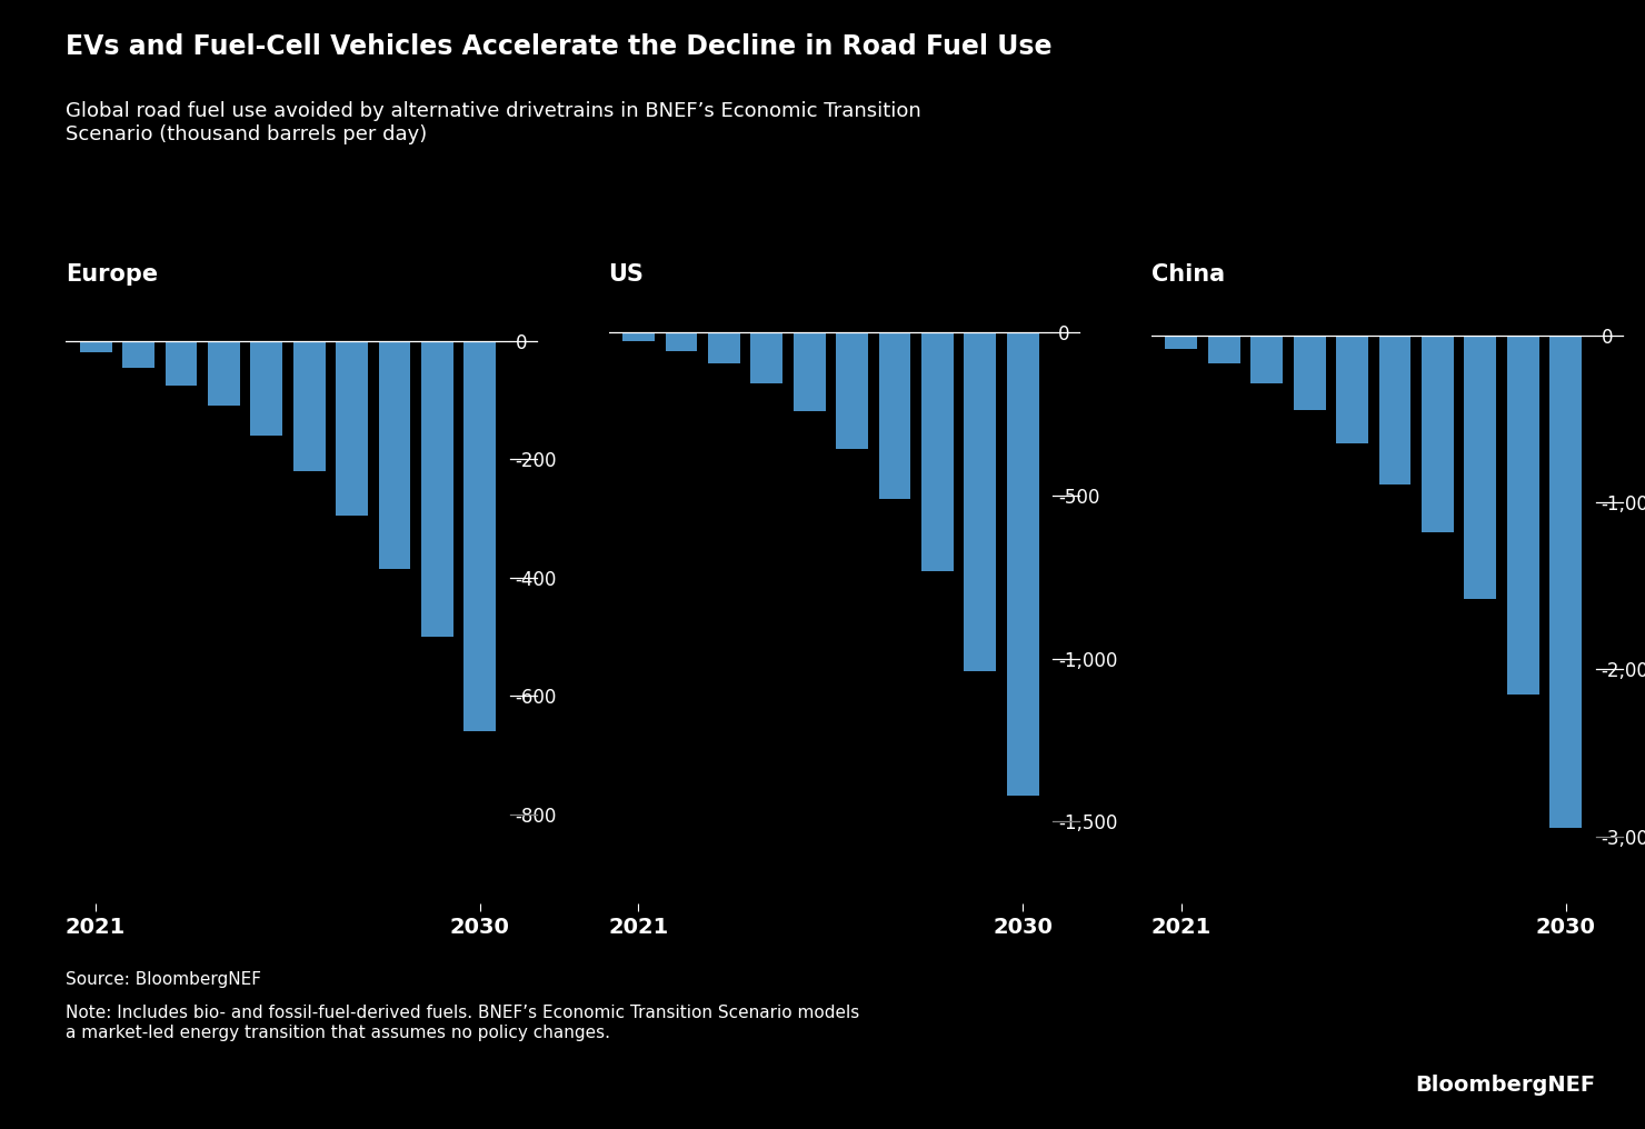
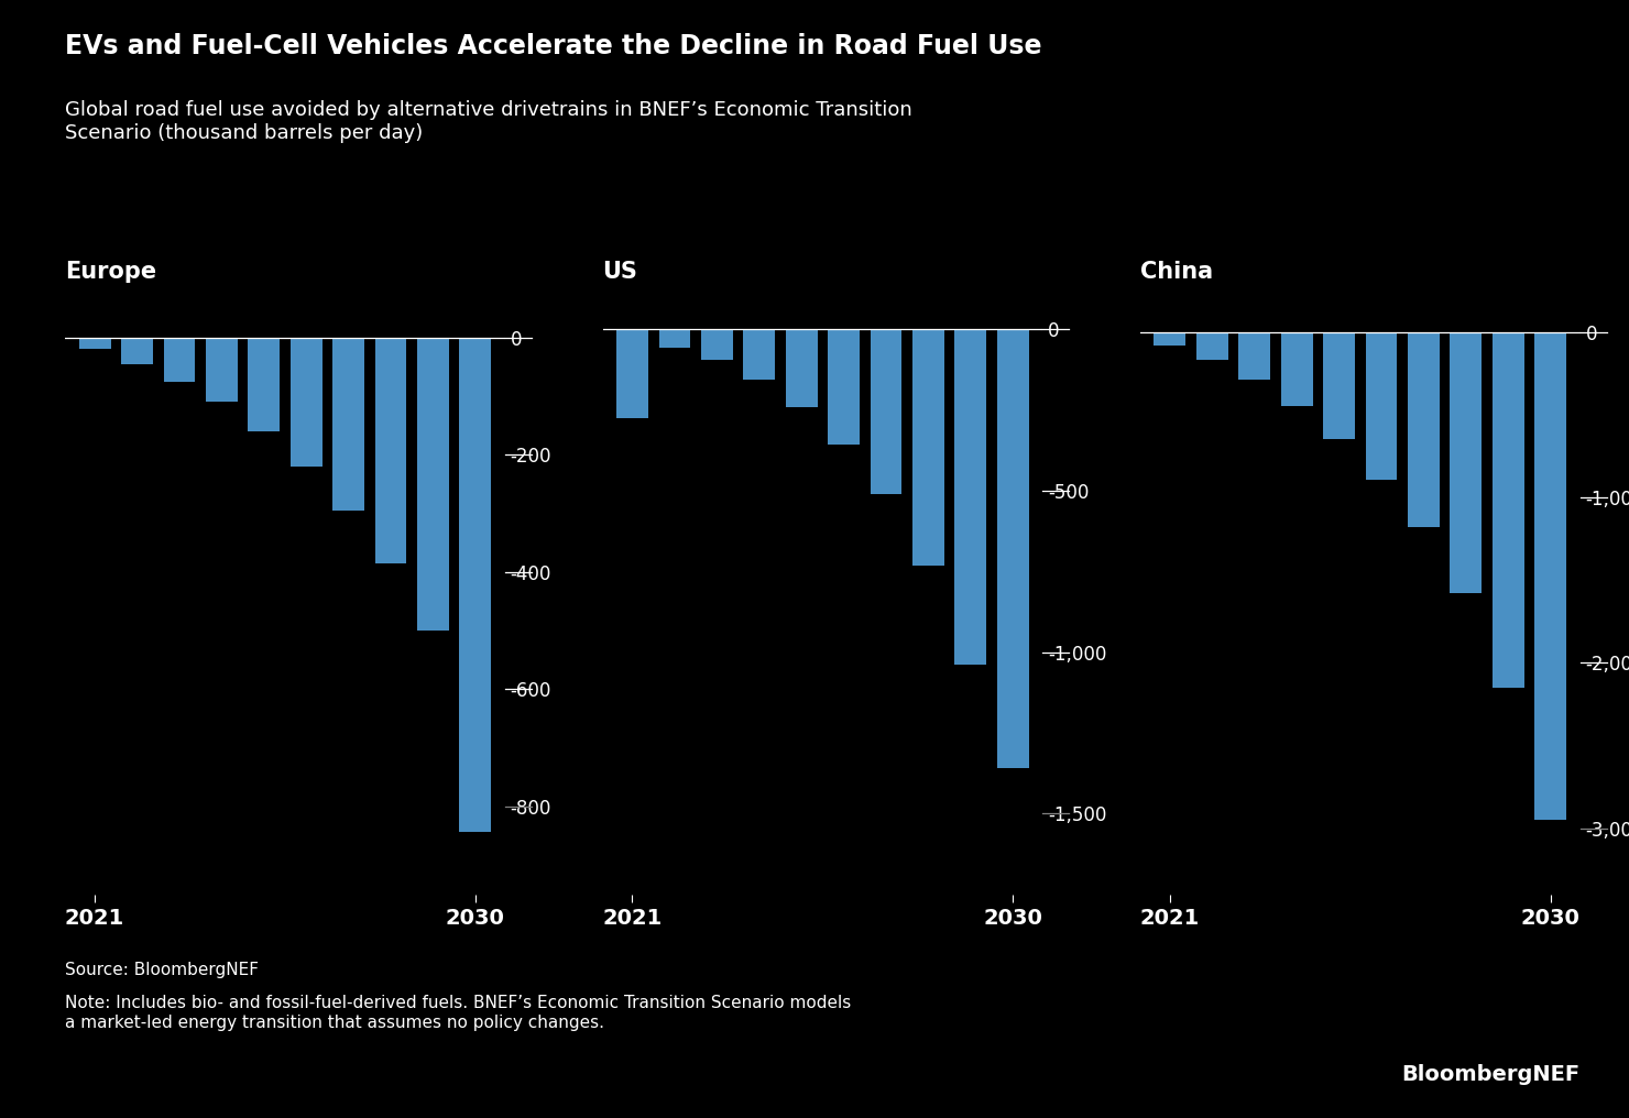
Europe/2030: -660 -> -844
US/2021: -25 -> -275
US/2030: -1,420 -> -1,360
